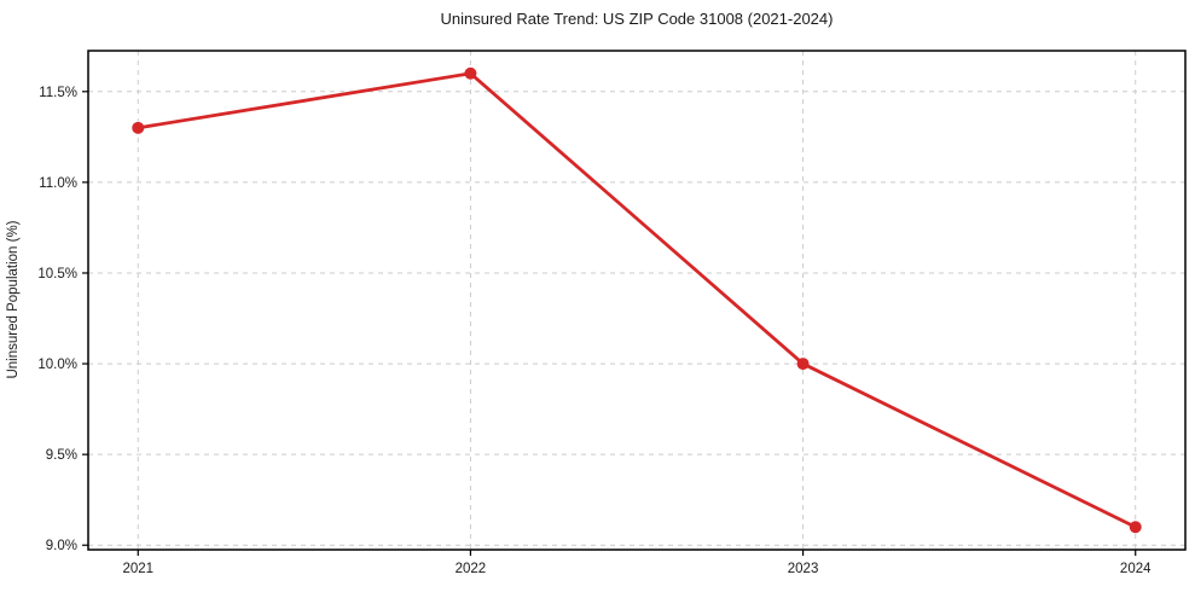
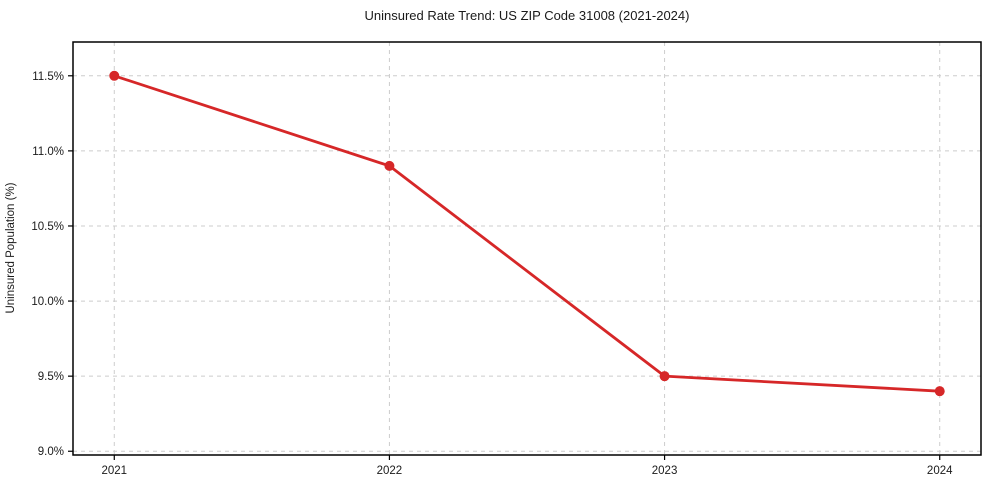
2021: 11.3% -> 11.5%
2022: 11.6% -> 10.9%
2023: 10.0% -> 9.5%
2024: 9.1% -> 9.4%
